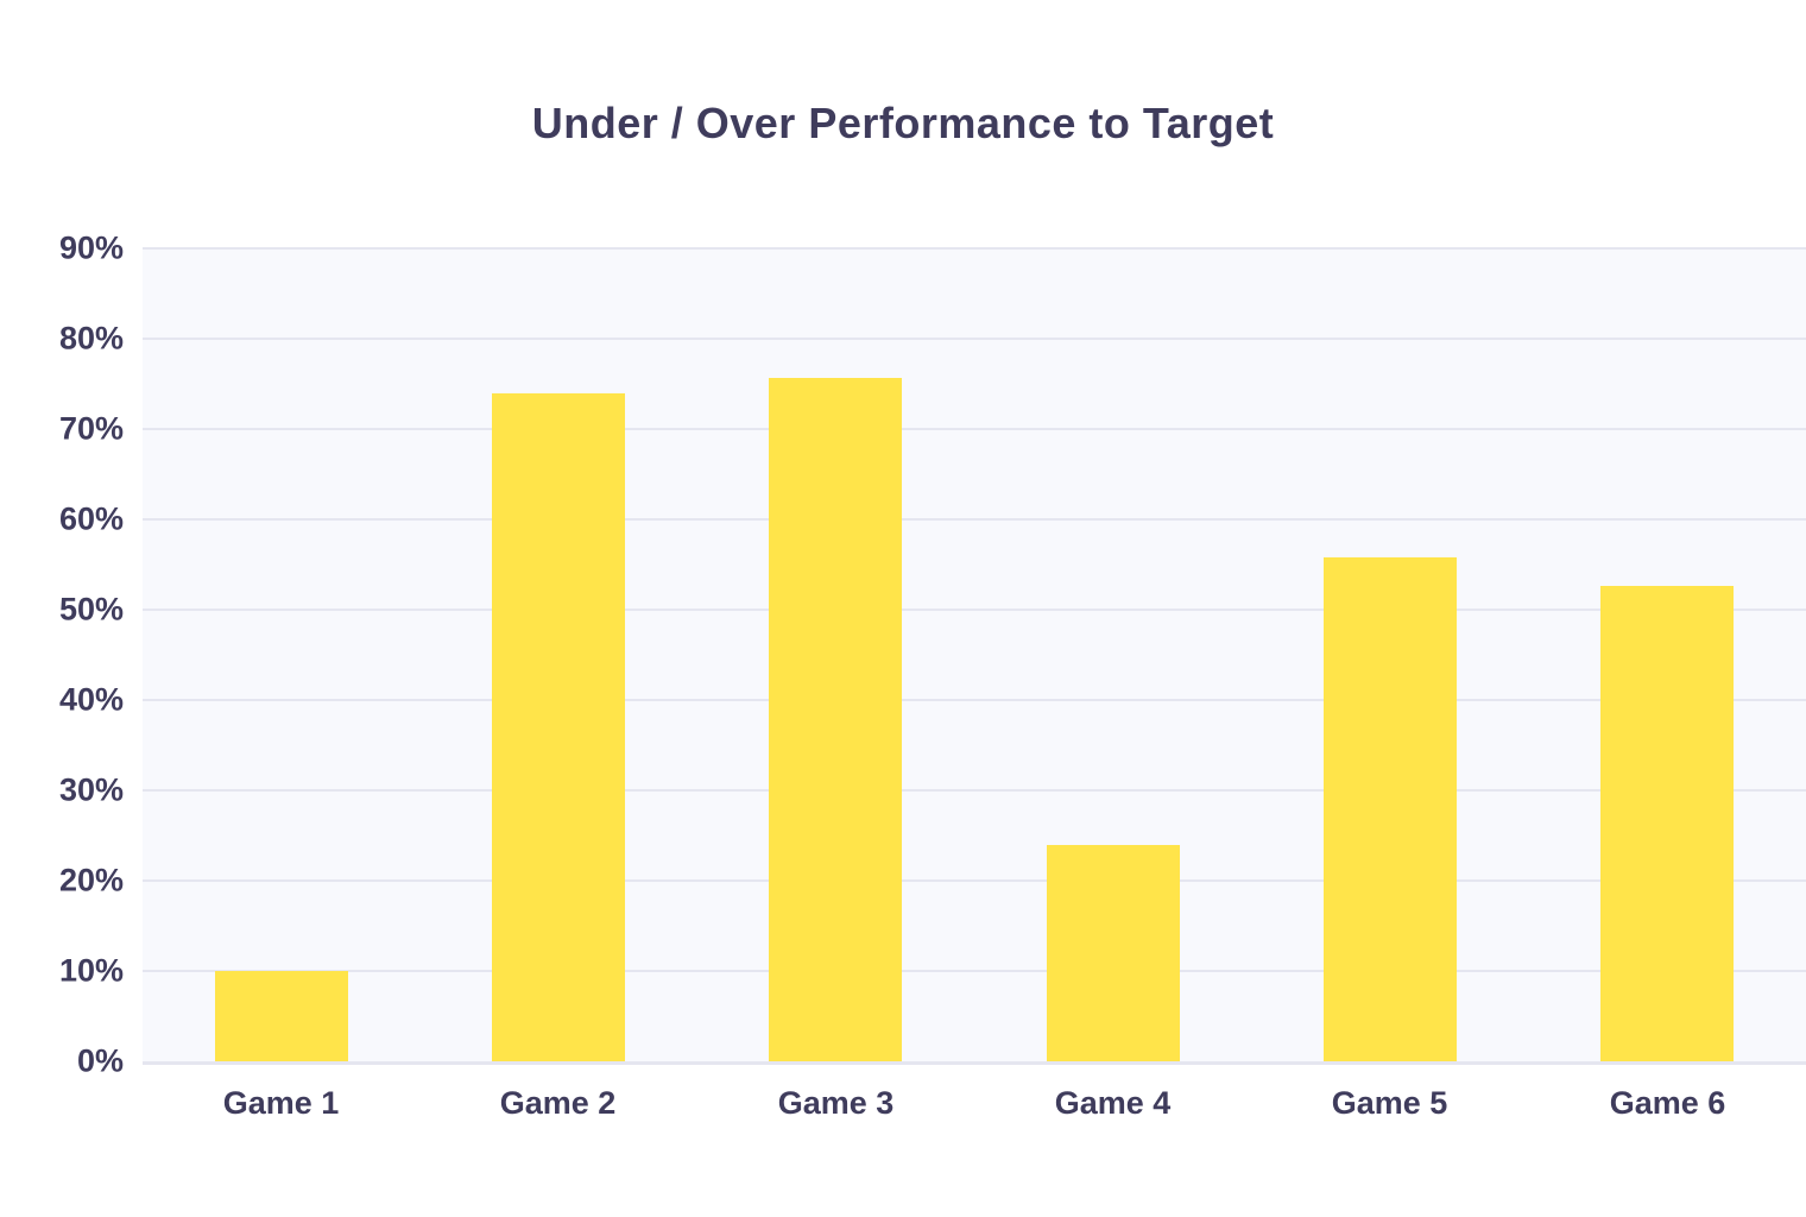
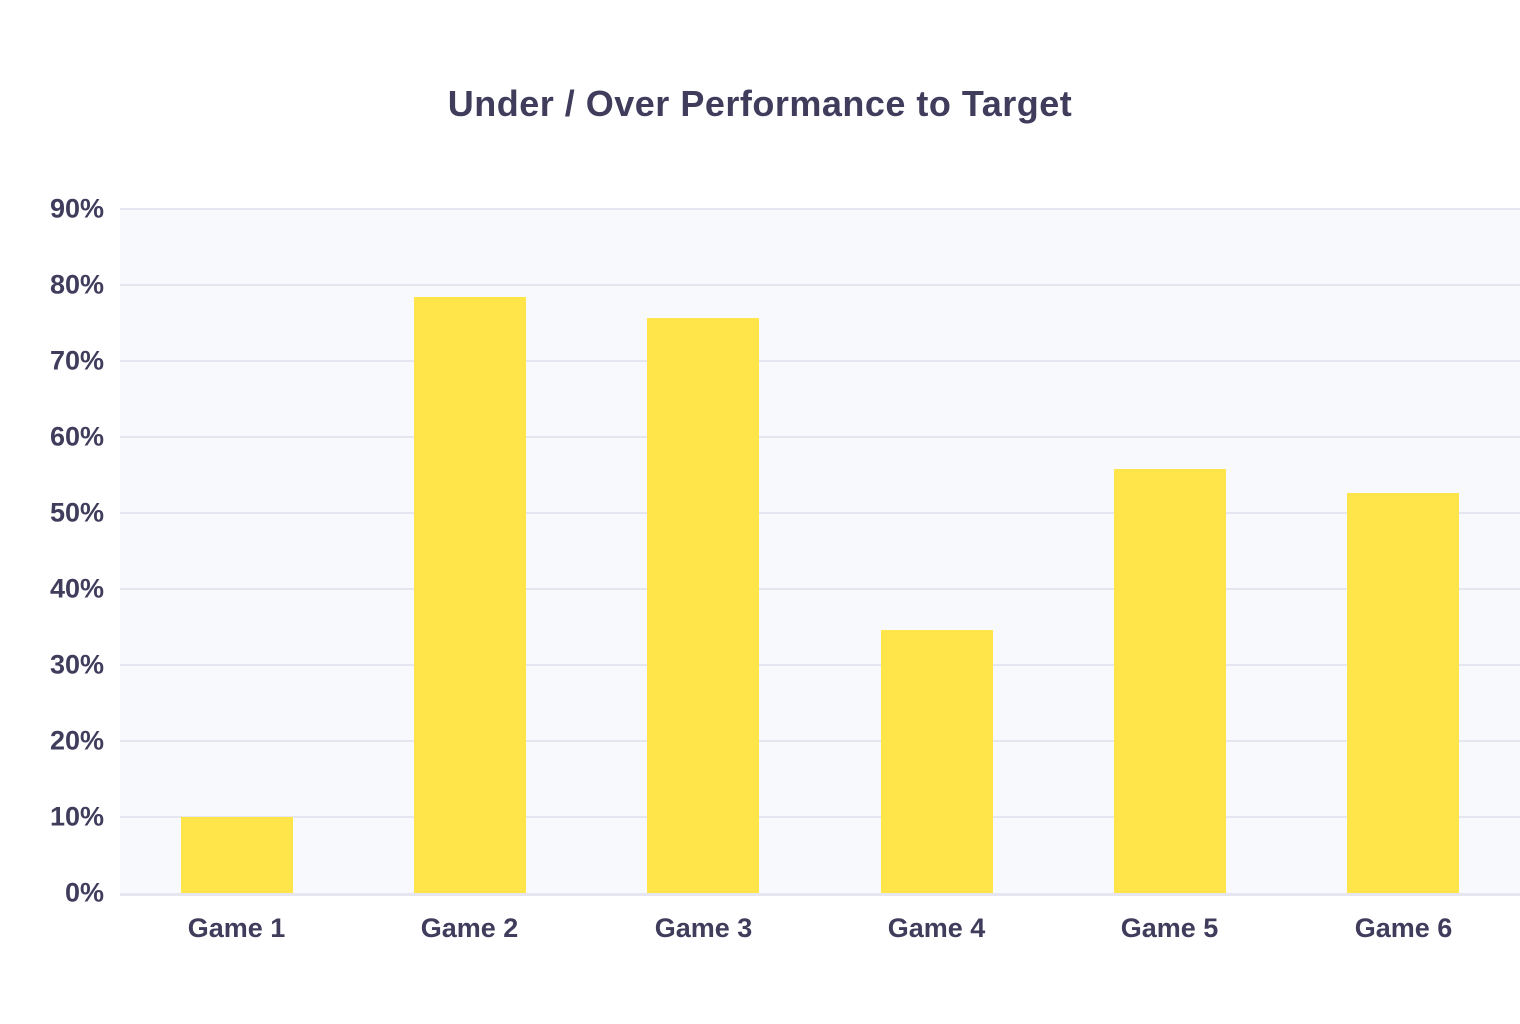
Game 2: 74% -> 78%
Game 4: 24% -> 35%
